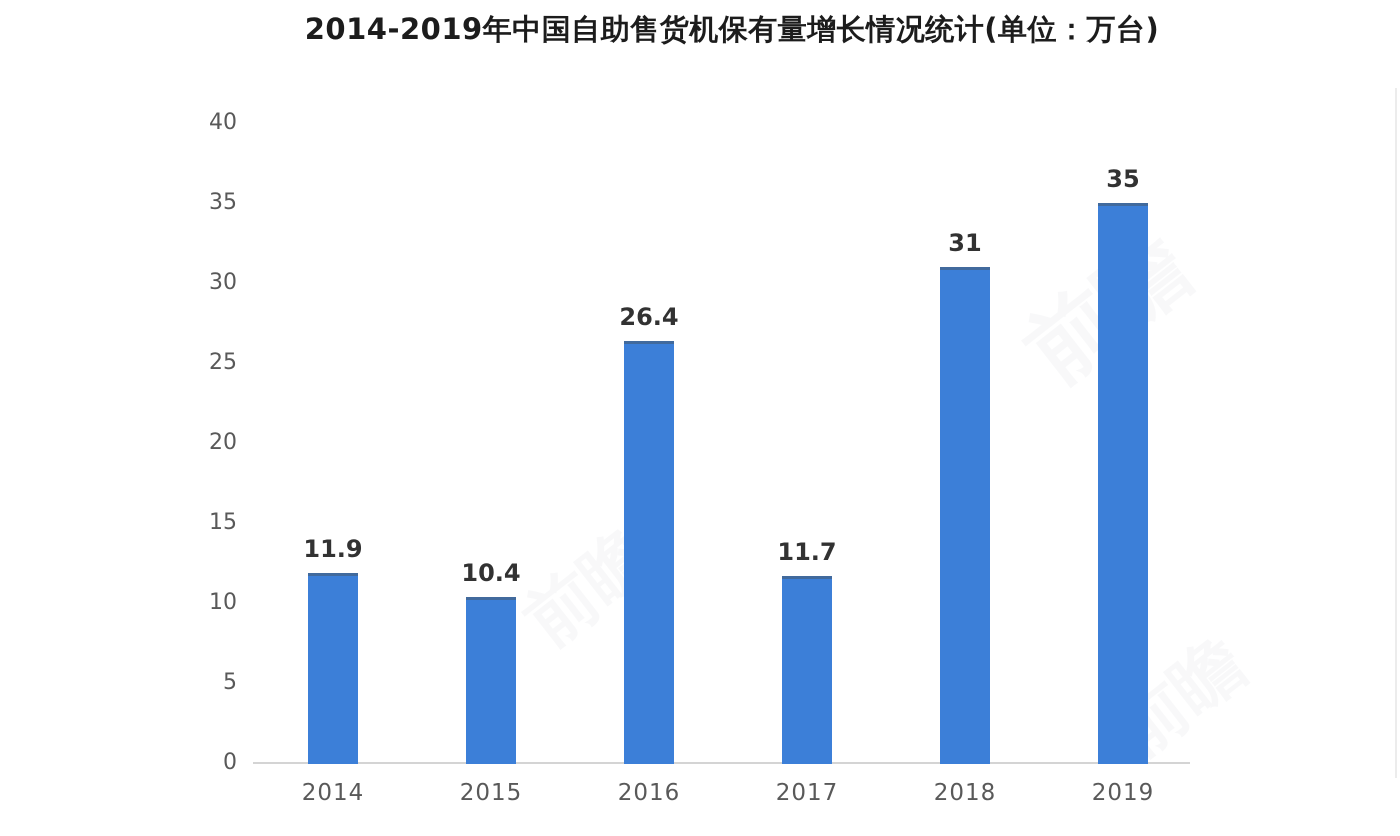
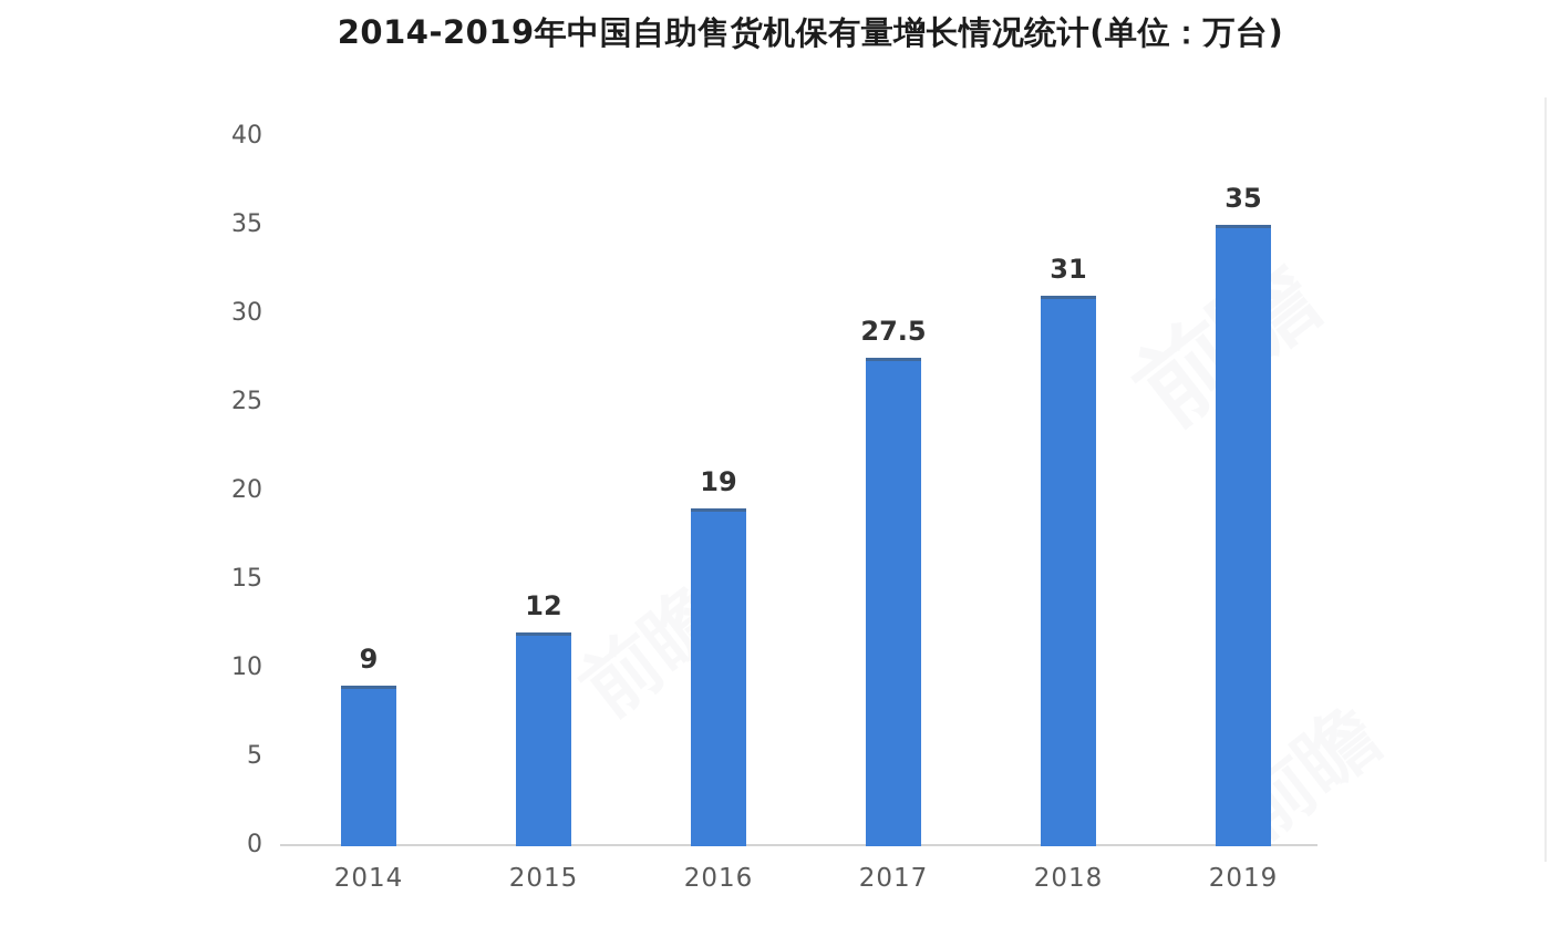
2014: 11.9 -> 9
2015: 10.4 -> 12
2016: 26.4 -> 19
2017: 11.7 -> 27.5
